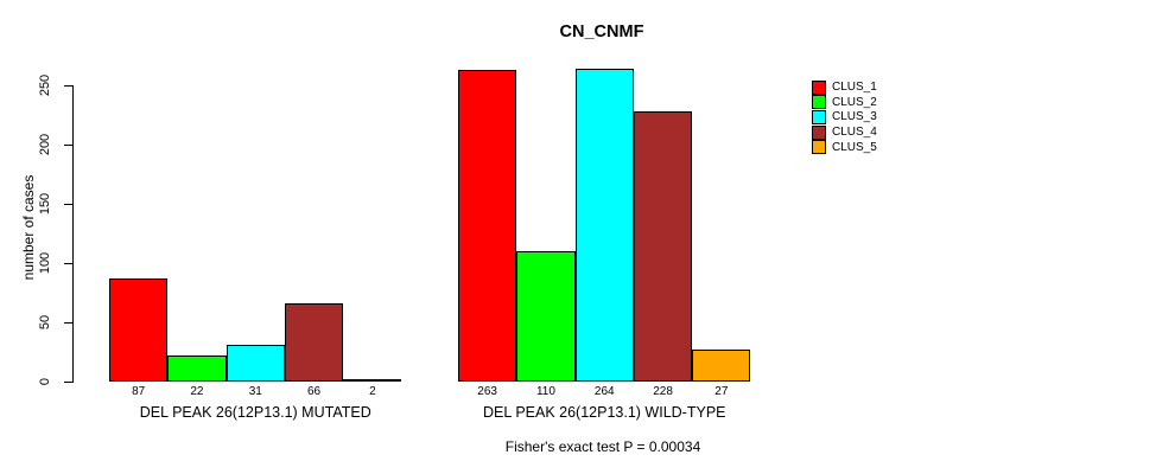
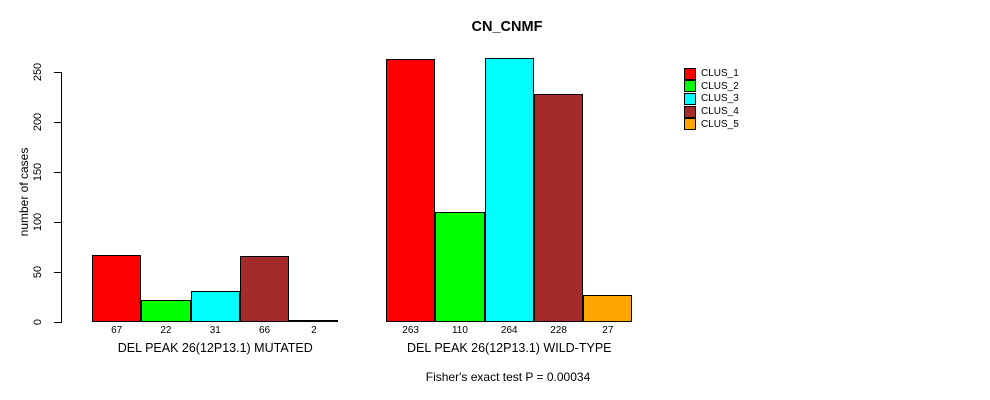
CLUS_1/DEL PEAK 26(12P13.1) MUTATED: 87 -> 67
